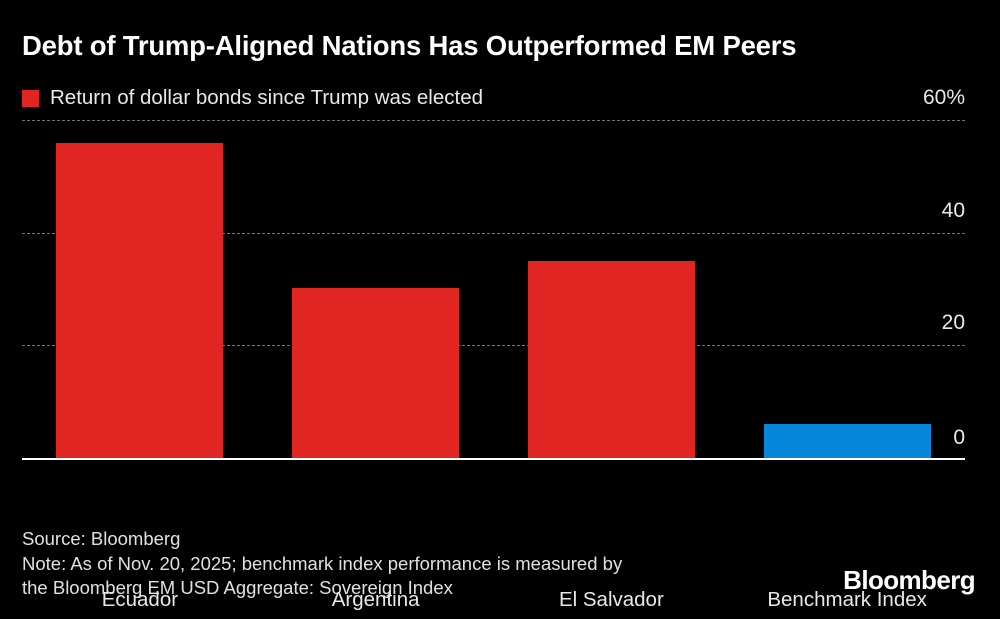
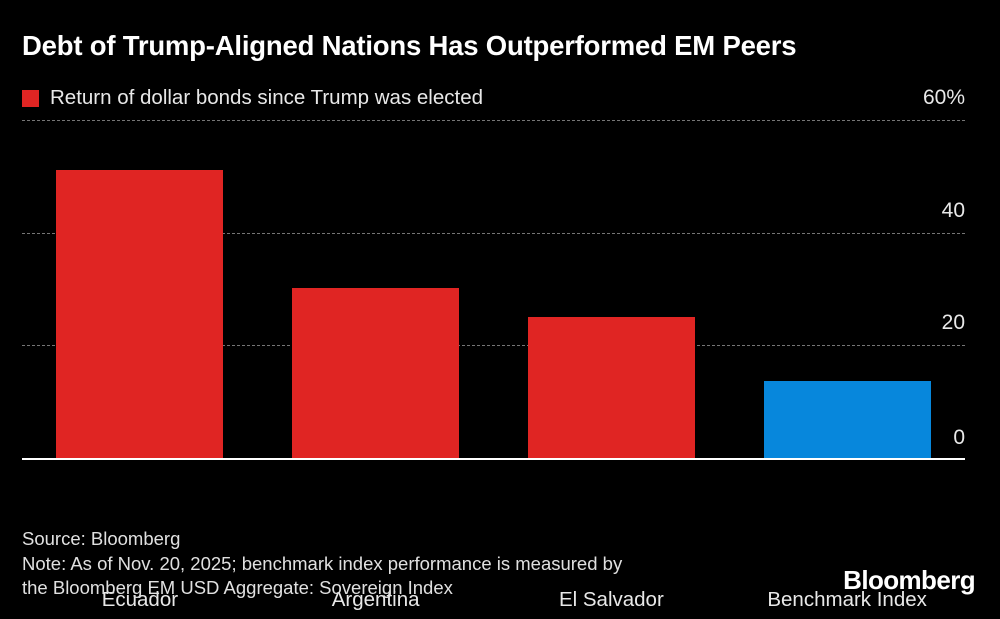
Ecuador: 56% -> 51%
El Salvador: 35% -> 25%
Benchmark Index: 6% -> 14%
